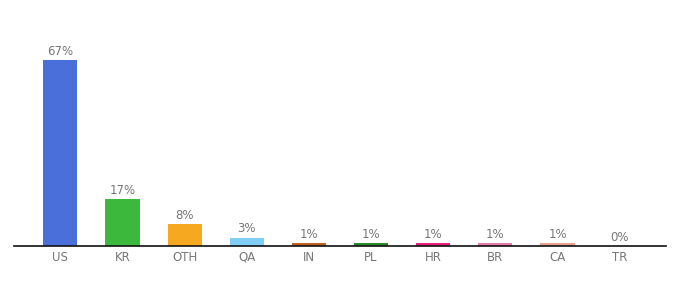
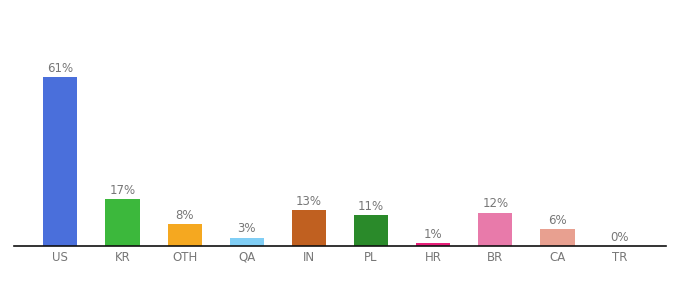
US: 67% -> 61%
IN: 1% -> 13%
PL: 1% -> 11%
BR: 1% -> 12%
CA: 1% -> 6%
